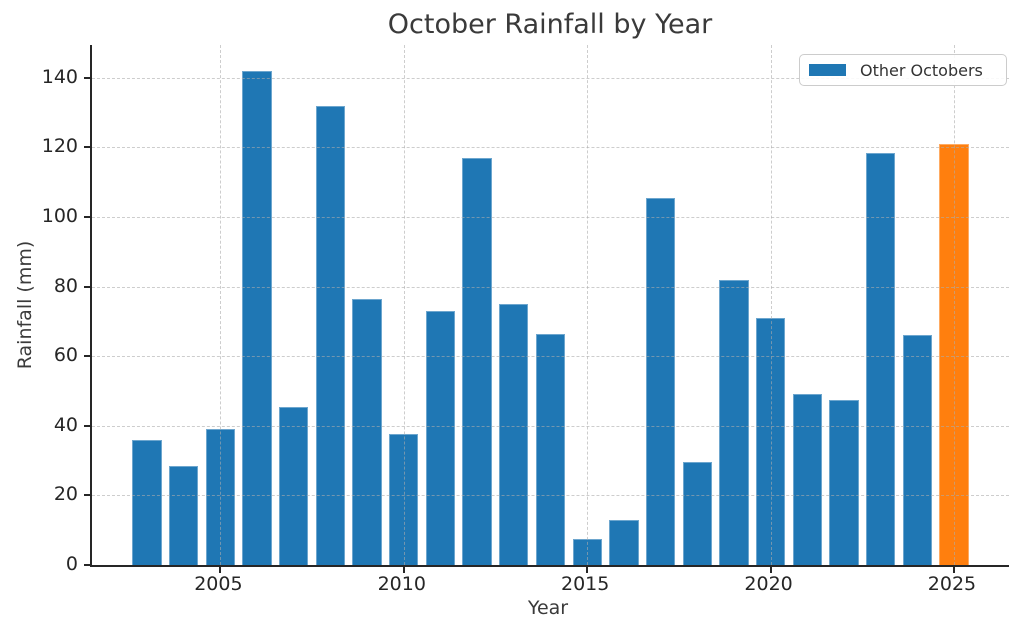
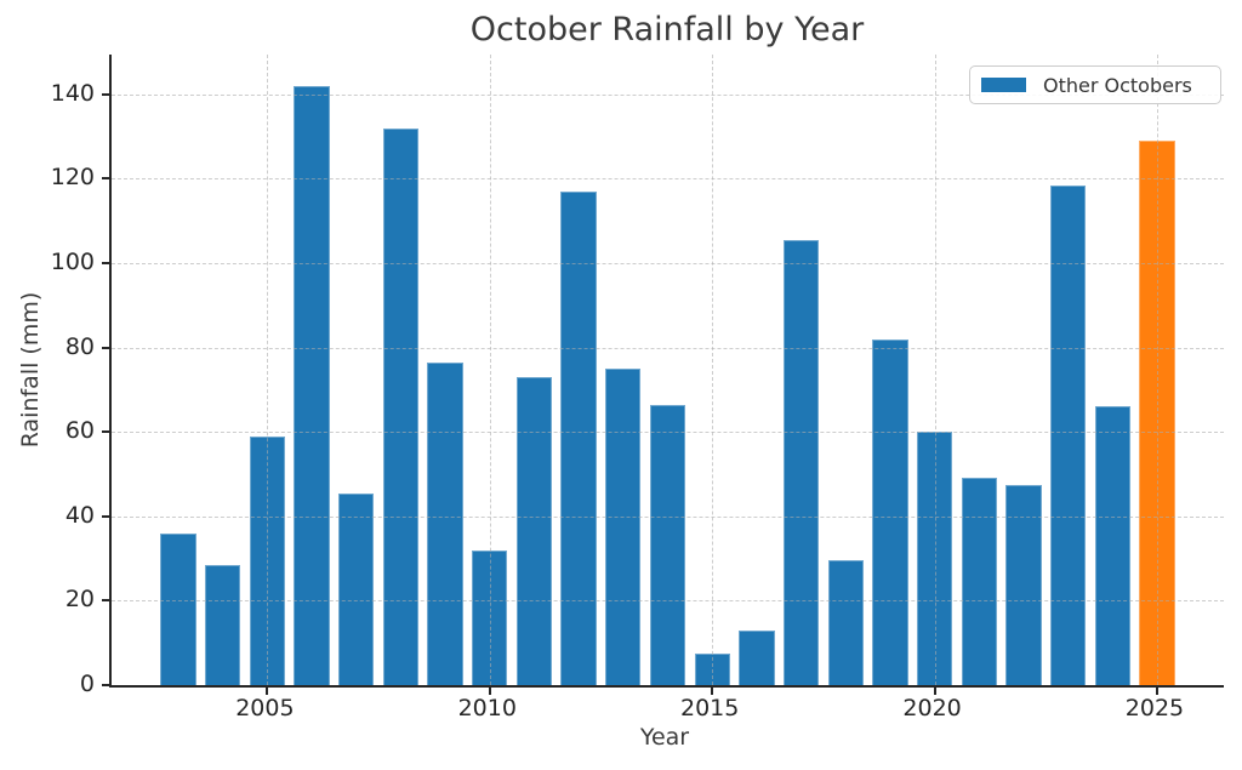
2005: 39 -> 59
2010: 38 -> 32
2020: 71 -> 60
2025: 121 -> 129
